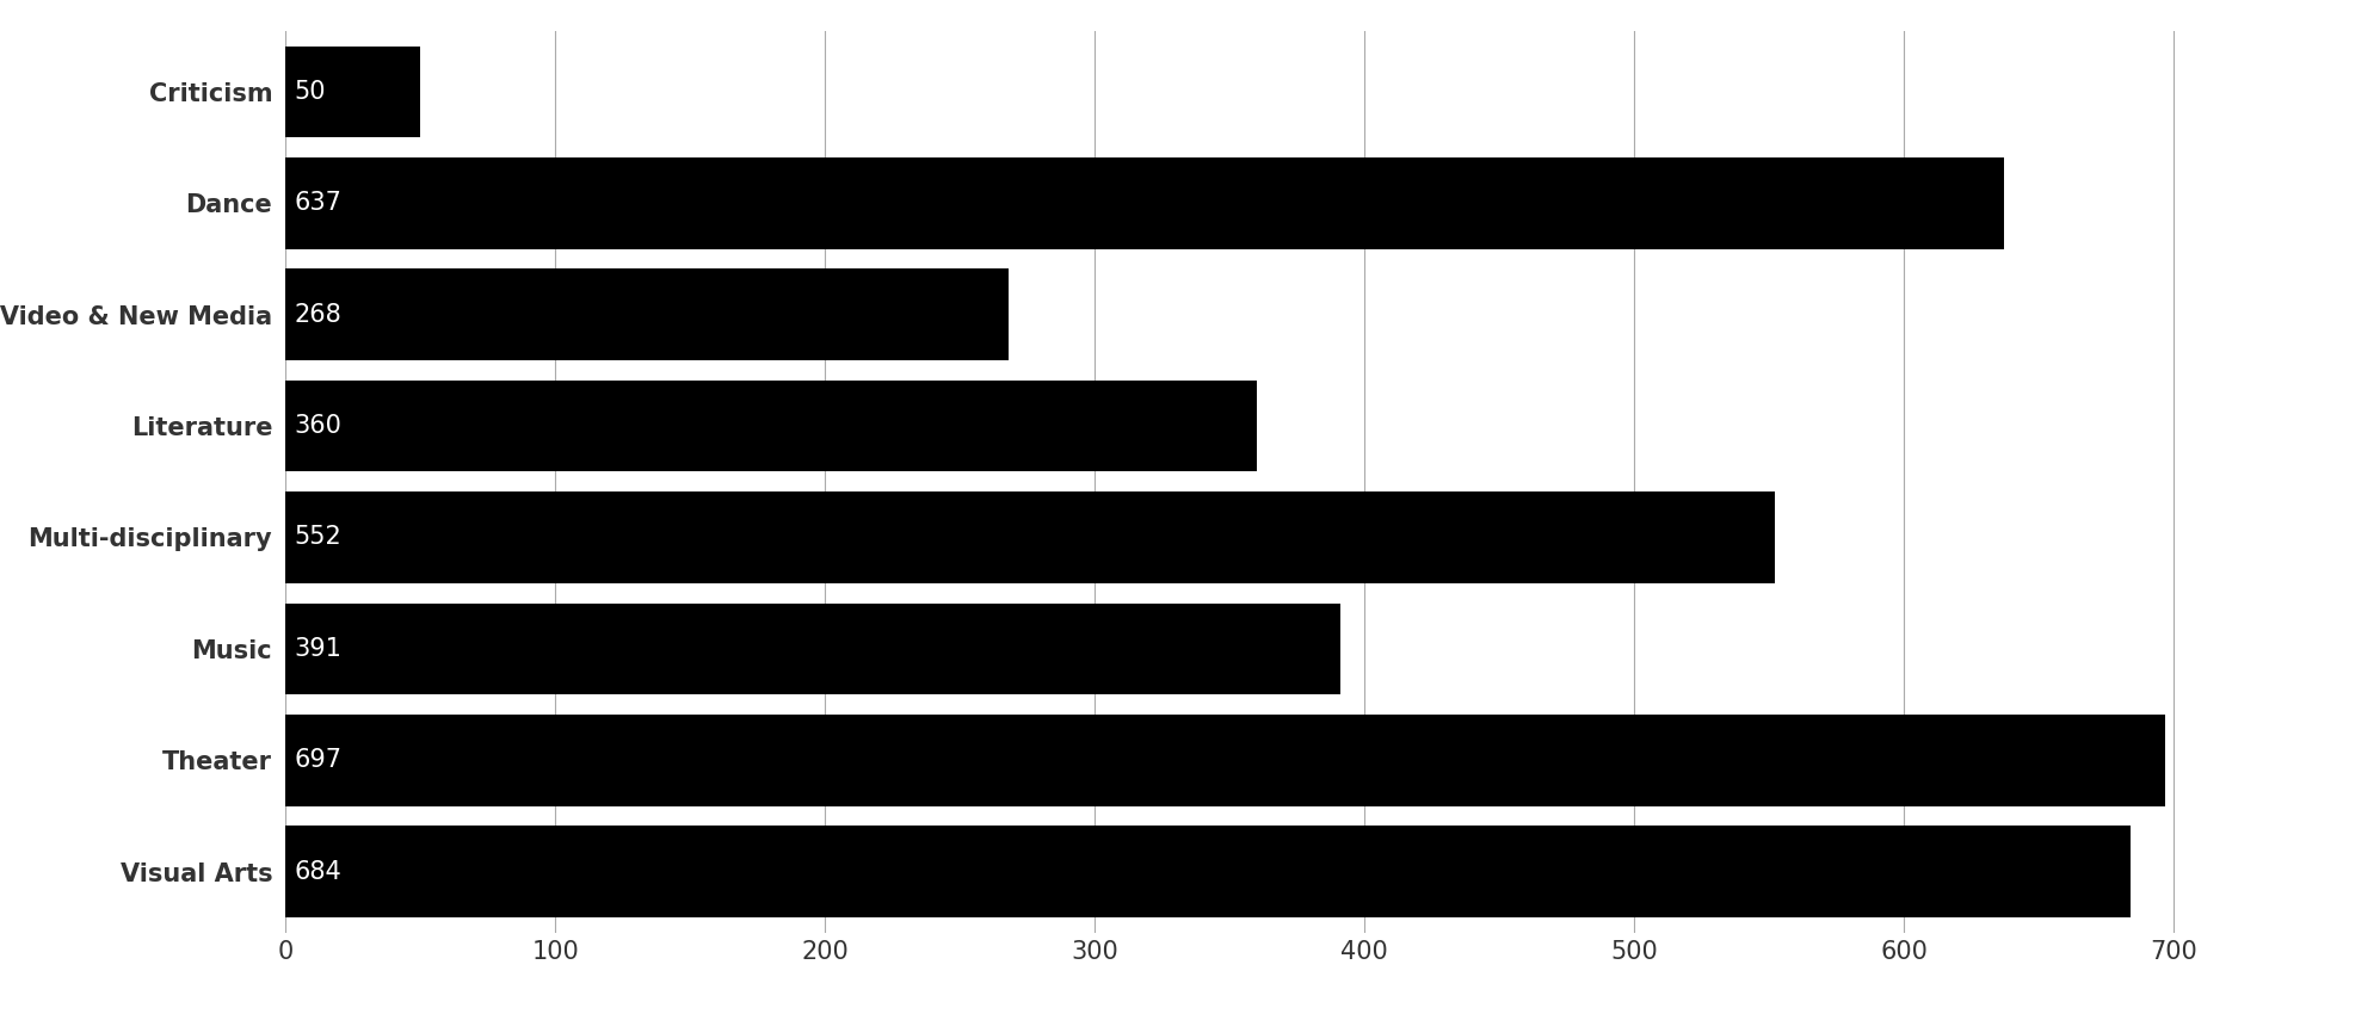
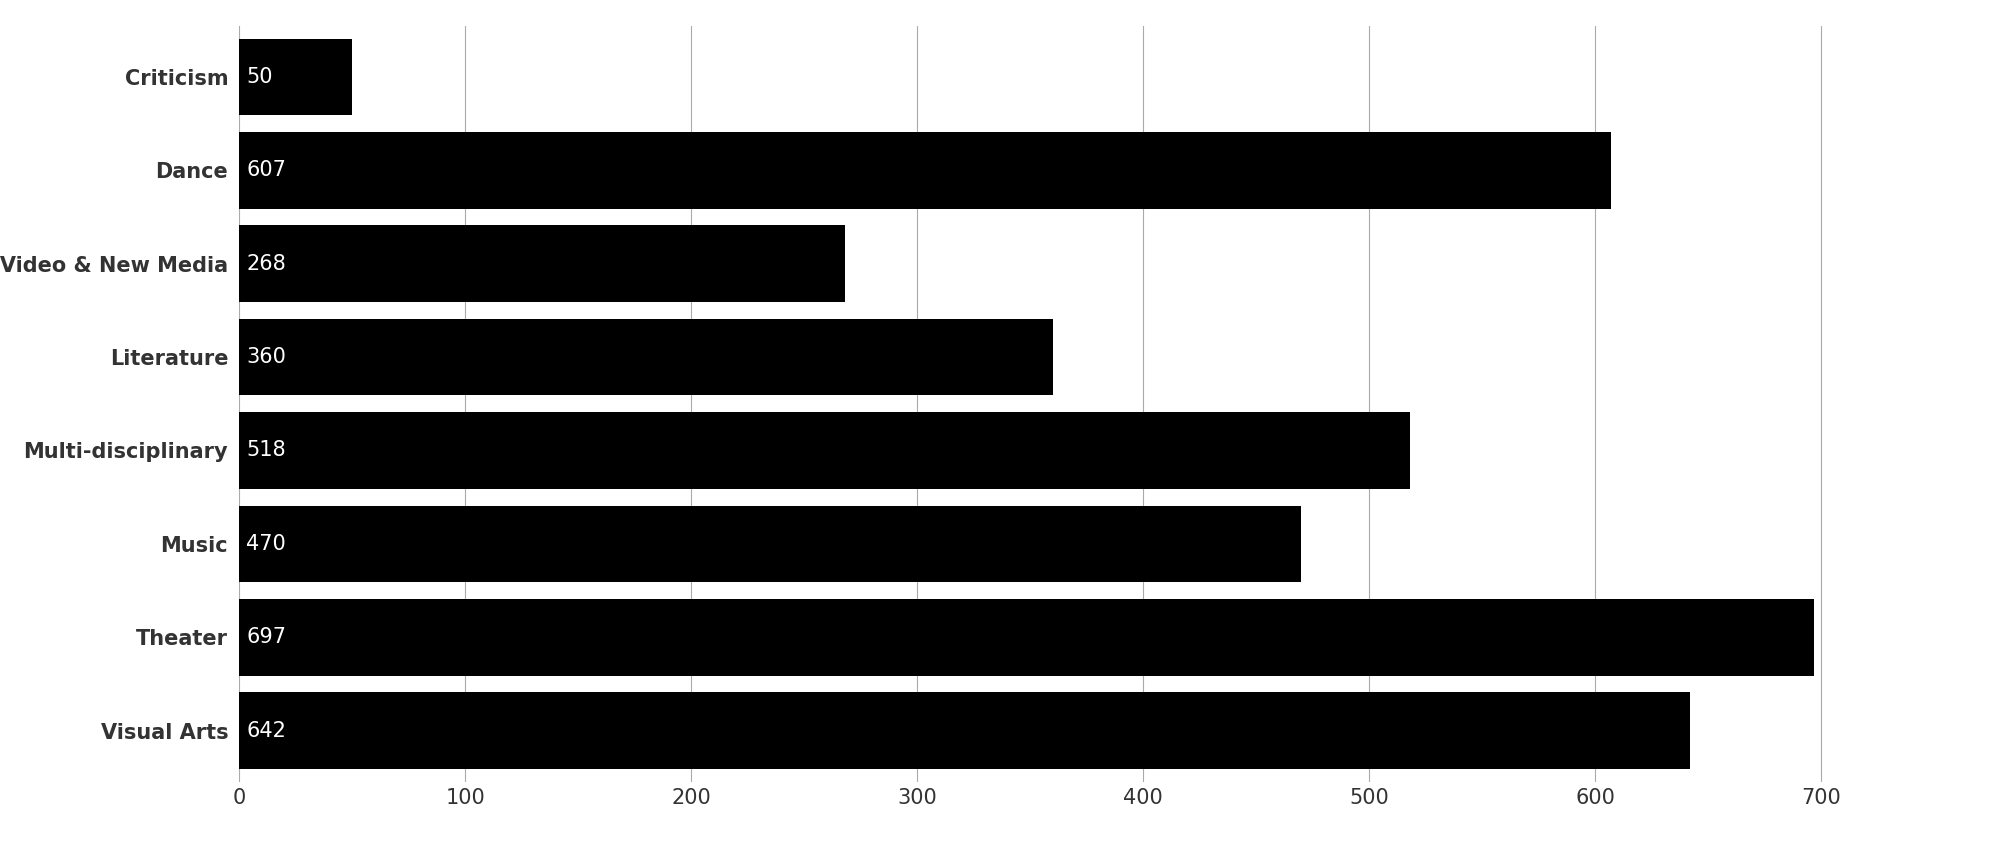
Dance: 637 -> 607
Multi-disciplinary: 552 -> 518
Music: 391 -> 470
Visual Arts: 684 -> 642
